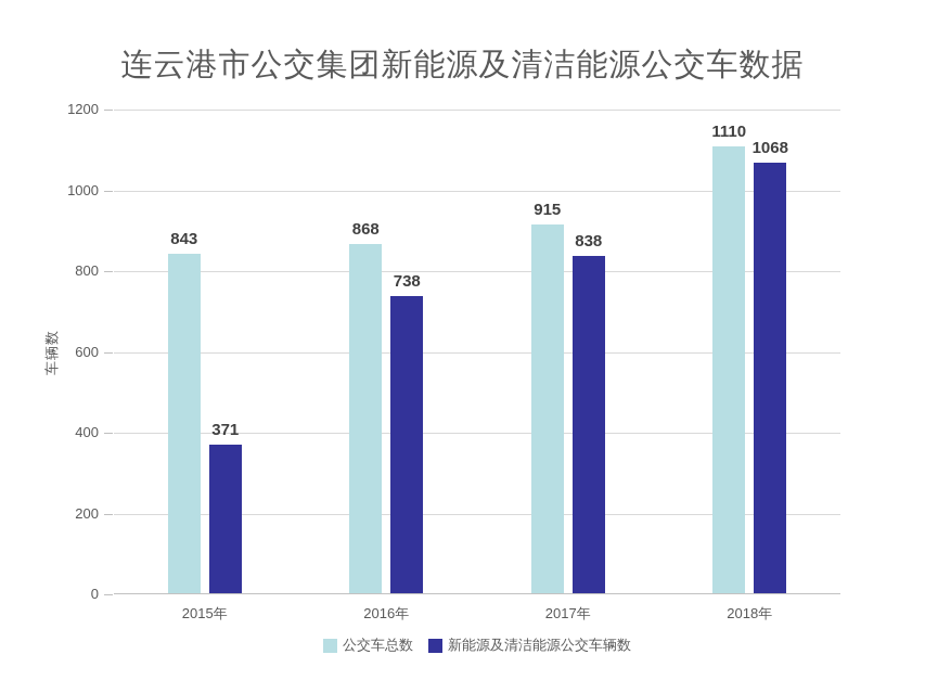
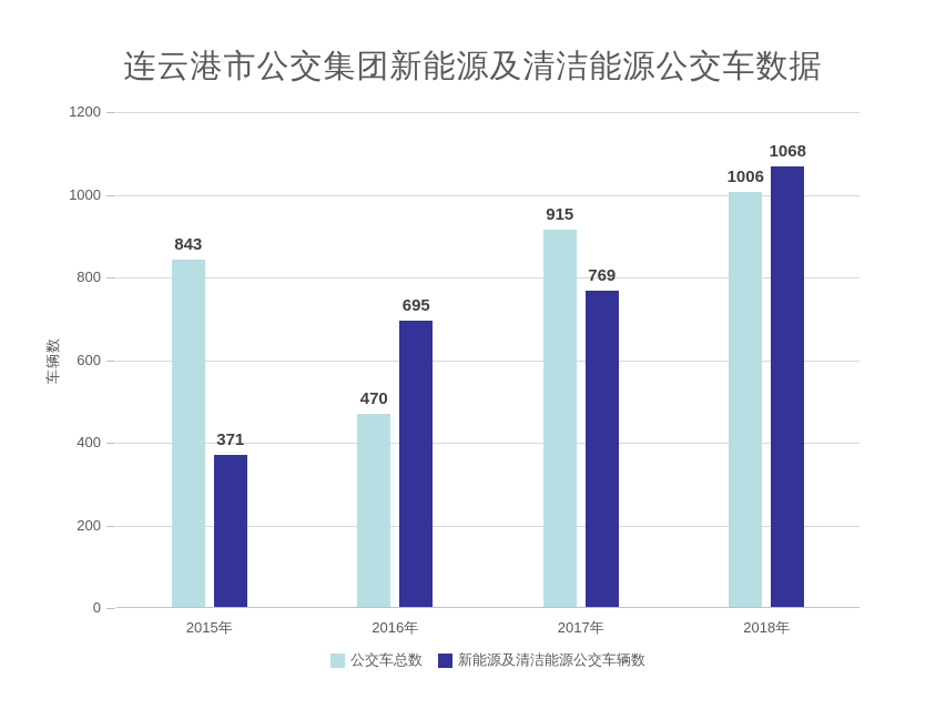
公交车总数/2016年: 868 -> 470
新能源及清洁能源公交车辆数/2016年: 738 -> 695
新能源及清洁能源公交车辆数/2017年: 838 -> 769
公交车总数/2018年: 1110 -> 1006
